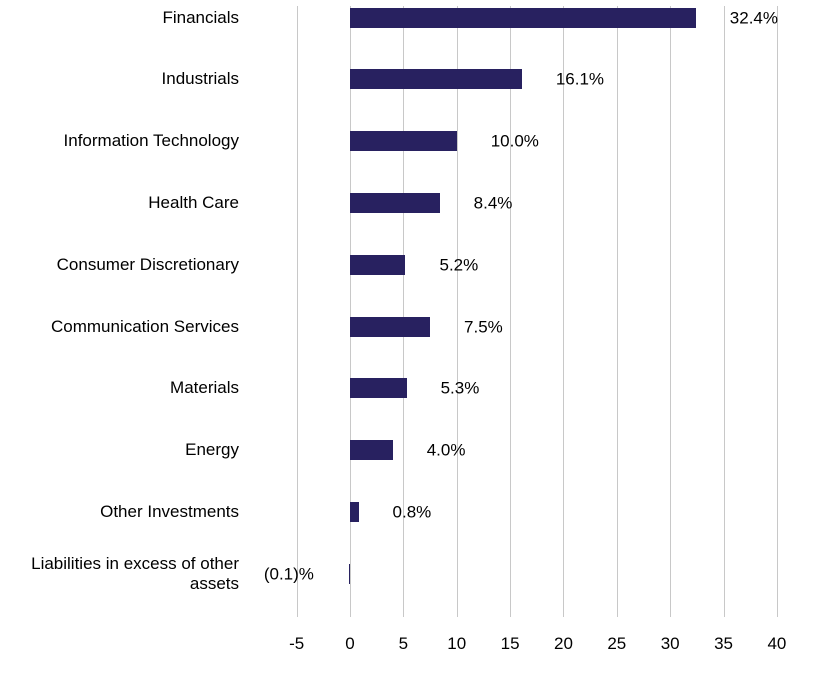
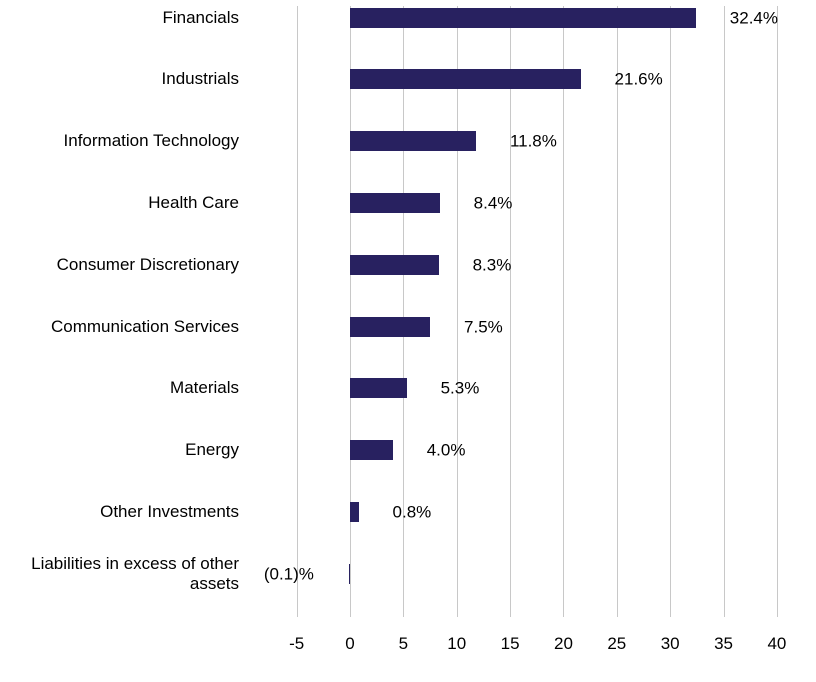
Industrials: 16.1% -> 21.6%
Information Technology: 10.0% -> 11.8%
Consumer Discretionary: 5.2% -> 8.3%
